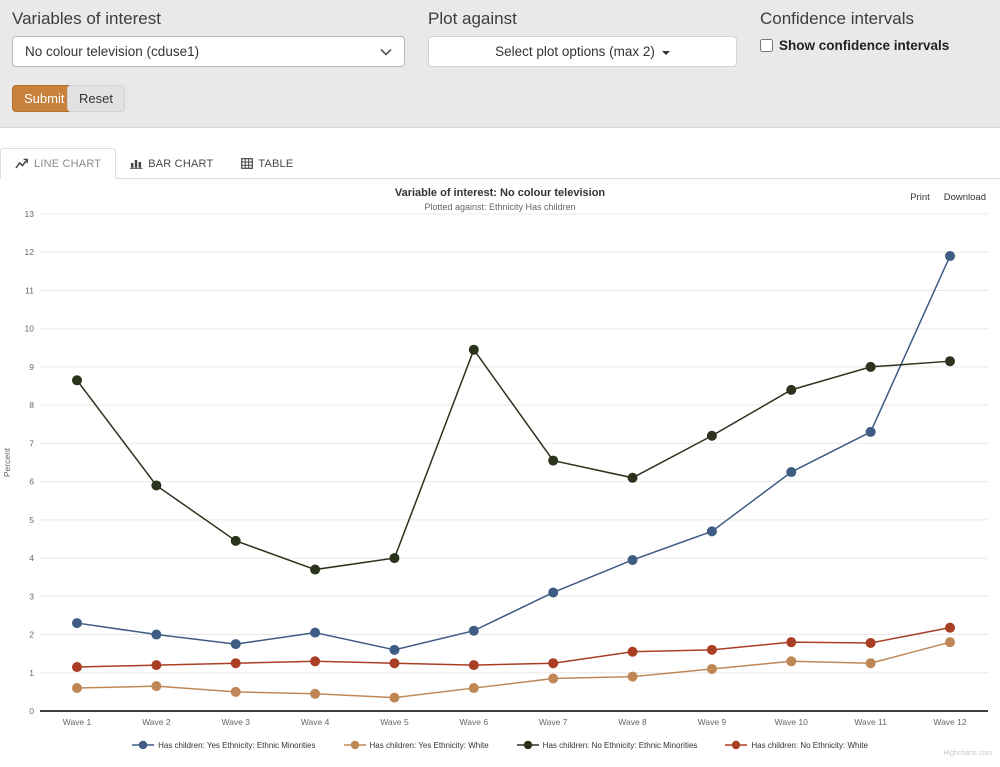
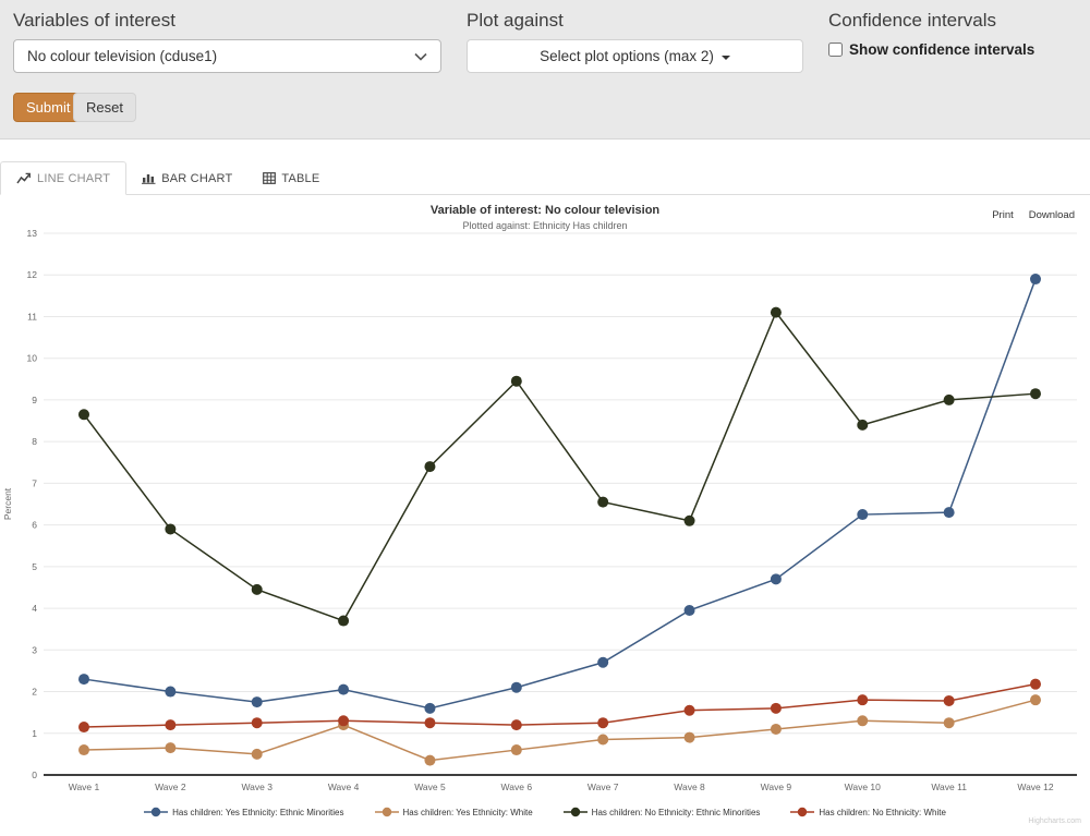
Has children: Yes Ethnicity: White/Wave 4: 0.5 -> 1.2
Has children: No Ethnicity: Ethnic Minorities/Wave 5: 4.0 -> 7.4
Has children: Yes Ethnicity: Ethnic Minorities/Wave 7: 3.1 -> 2.7
Has children: No Ethnicity: Ethnic Minorities/Wave 9: 7.2 -> 11.1
Has children: Yes Ethnicity: Ethnic Minorities/Wave 11: 7.3 -> 6.3
